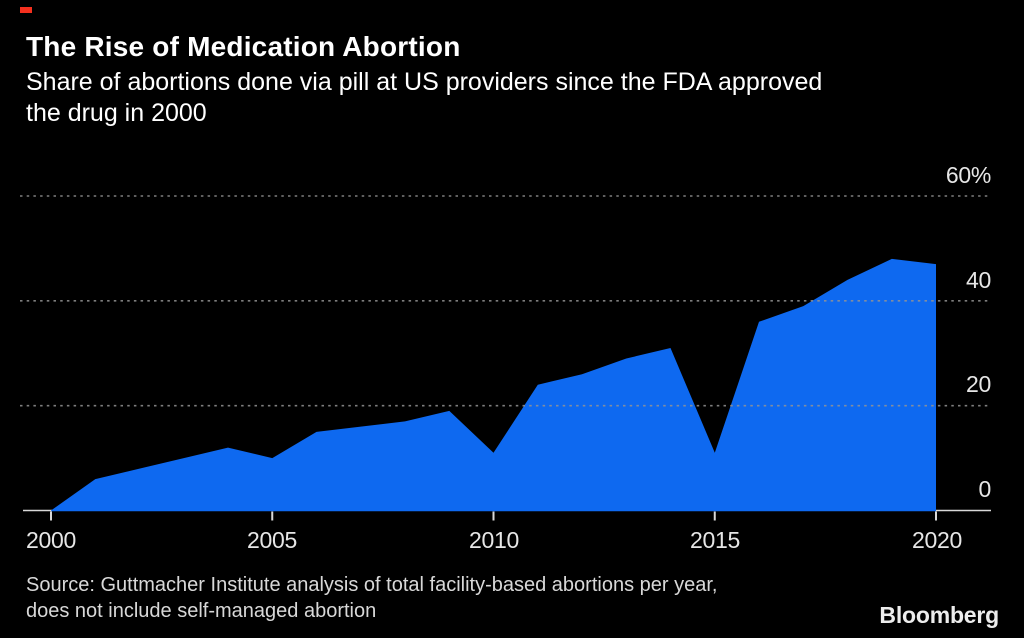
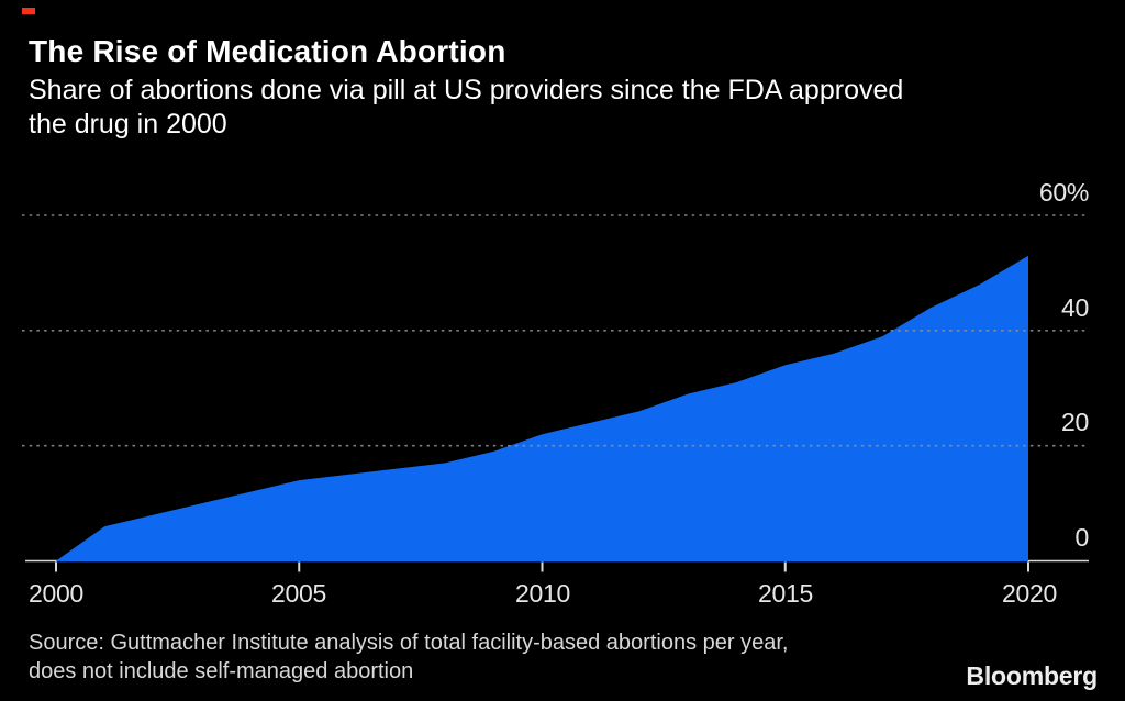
2005: 10% -> 14%
2010: 11% -> 22%
2015: 11% -> 34%
2020: 47% -> 53%
